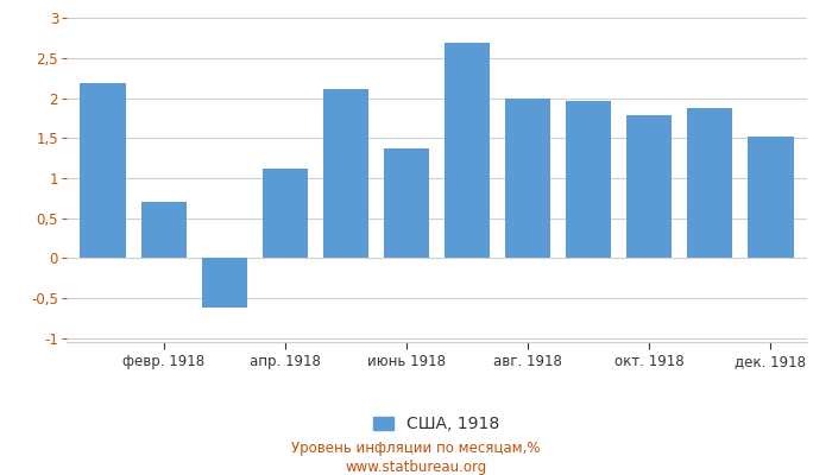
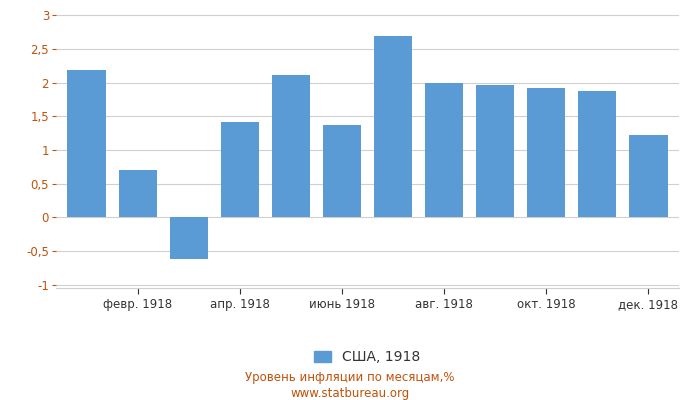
апр. 1918: 1,12 -> 1,42
окт. 1918: 1,78 -> 1,92
дек. 1918: 1,52 -> 1,23
